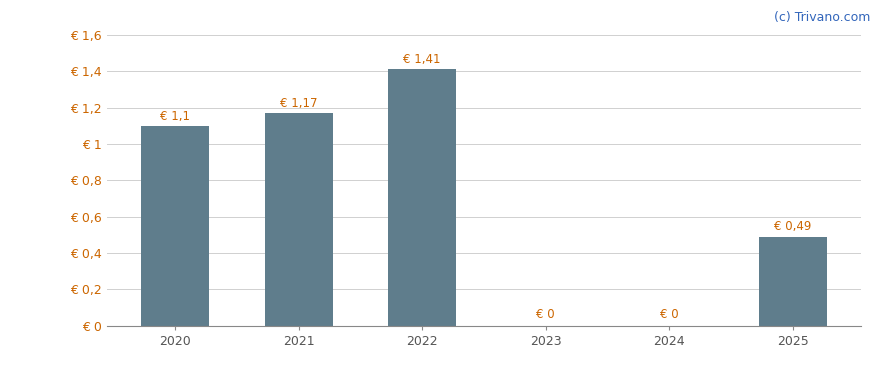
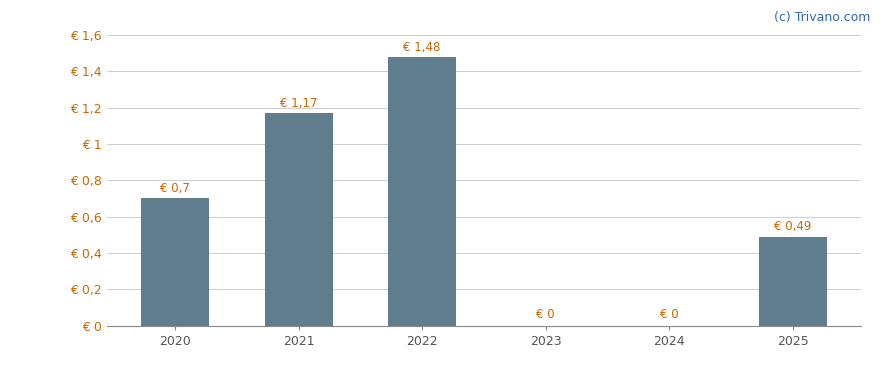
2020: 1,1 -> 0,7
2022: 1,41 -> 1,48
